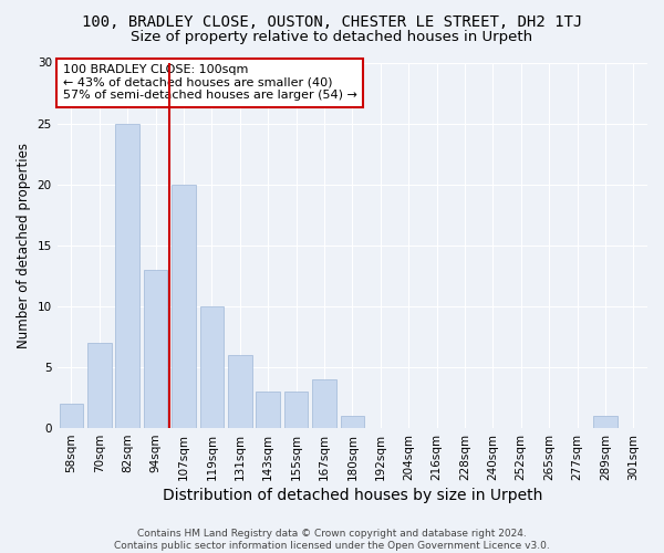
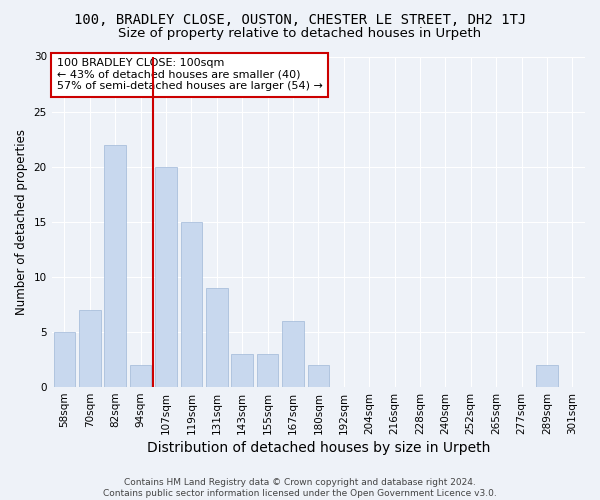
58sqm: 2 -> 5
82sqm: 25 -> 22
94sqm: 13 -> 2
119sqm: 10 -> 15
131sqm: 6 -> 9
167sqm: 4 -> 6
180sqm: 1 -> 2
289sqm: 1 -> 2
